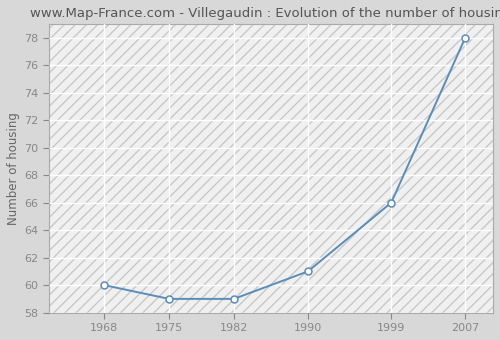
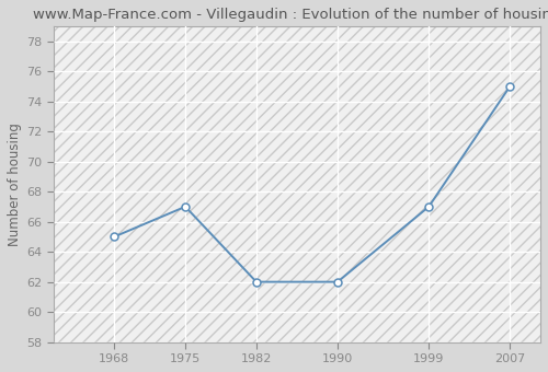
1968: 60 -> 65
1975: 59 -> 67
1982: 59 -> 62
1990: 61 -> 62
1999: 66 -> 67
2007: 78 -> 75
